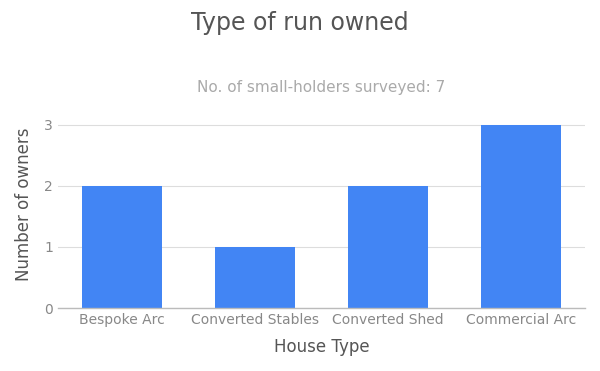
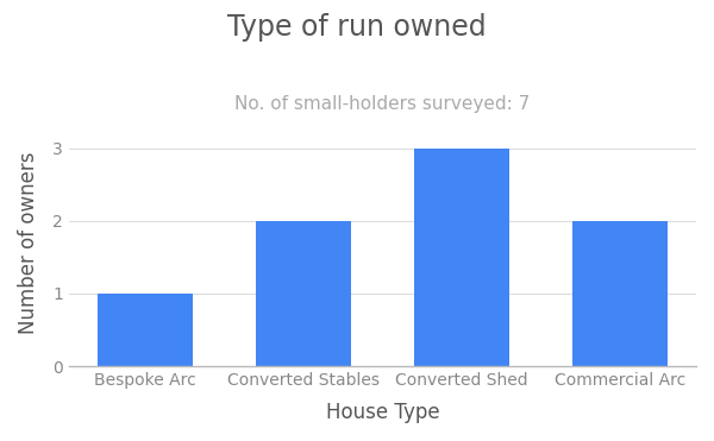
Bespoke Arc: 2 -> 1
Converted Stables: 1 -> 2
Converted Shed: 2 -> 3
Commercial Arc: 3 -> 2
